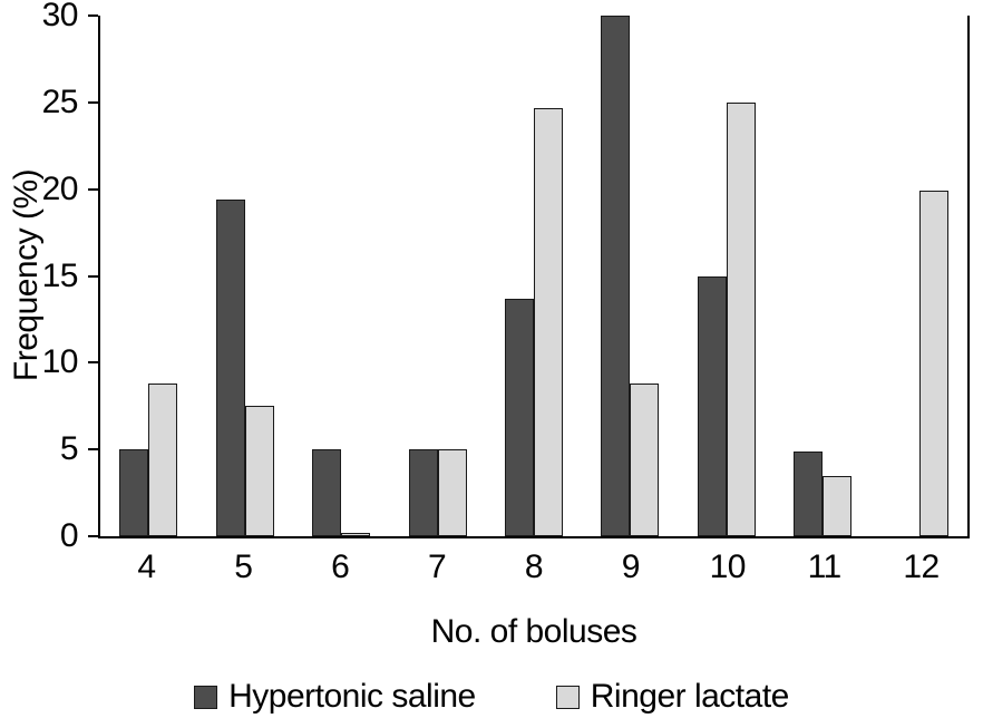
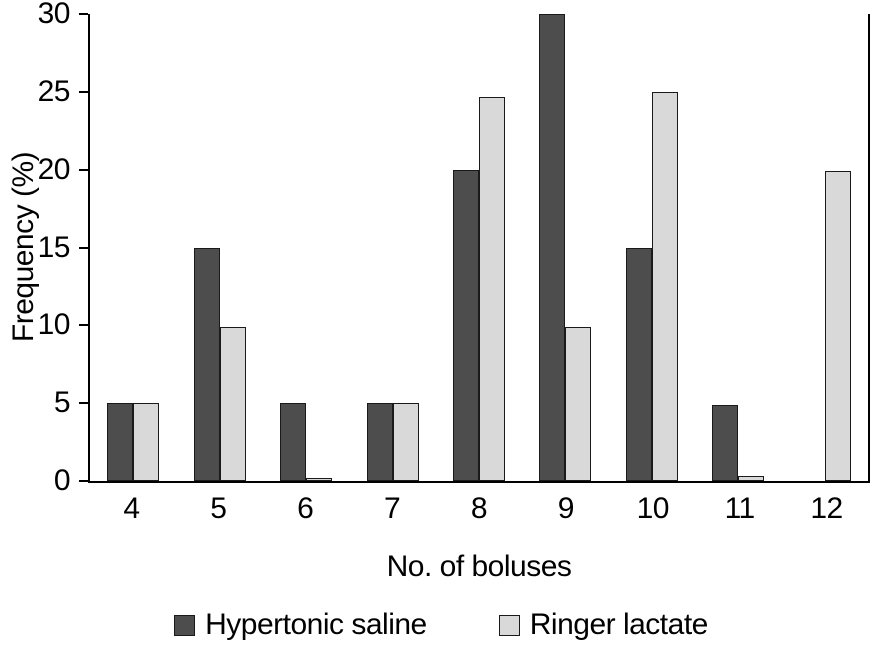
Ringer lactate/4: 8.8 -> 5.0
Hypertonic saline/5: 19.4 -> 15.0
Ringer lactate/5: 7.5 -> 9.9
Hypertonic saline/8: 13.7 -> 20.0
Ringer lactate/9: 8.8 -> 9.9
Ringer lactate/11: 3.5 -> 0.3
